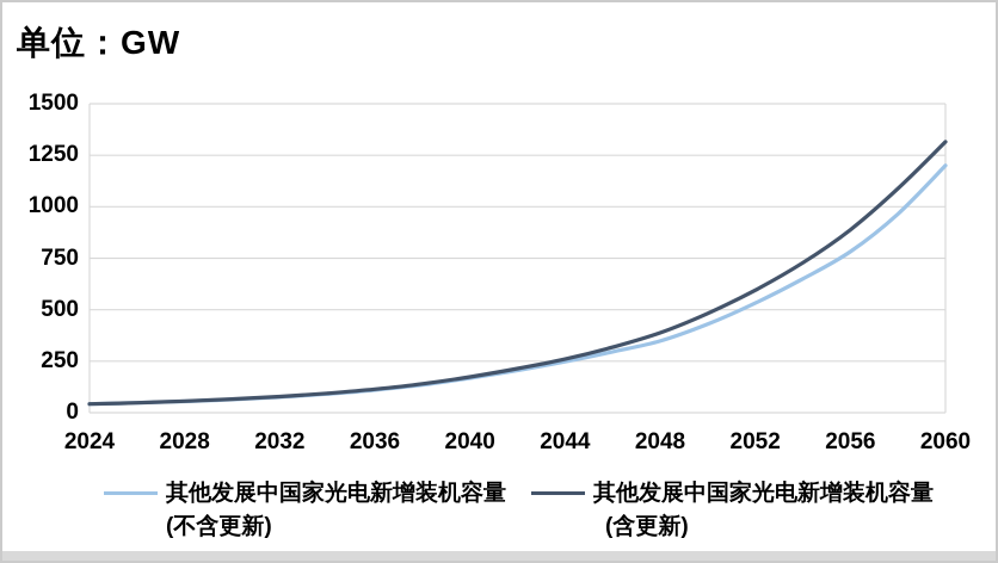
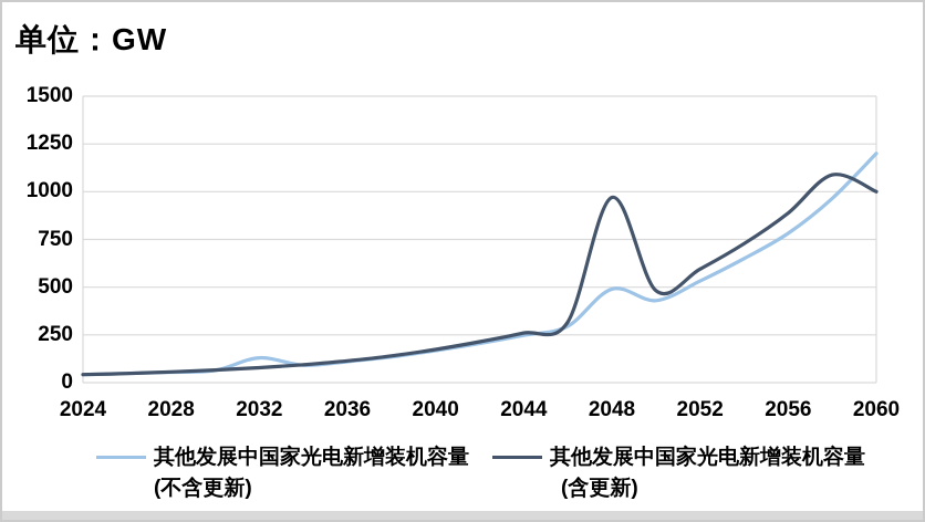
其他发展中国家光电新增装机容量(不含更新)/2032: 80 -> 130
其他发展中国家光电新增装机容量(不含更新)/2048: 350 -> 490
其他发展中国家光电新增装机容量(含更新)/2048: 390 -> 970
其他发展中国家光电新增装机容量(含更新)/2060: 1320 -> 1000
